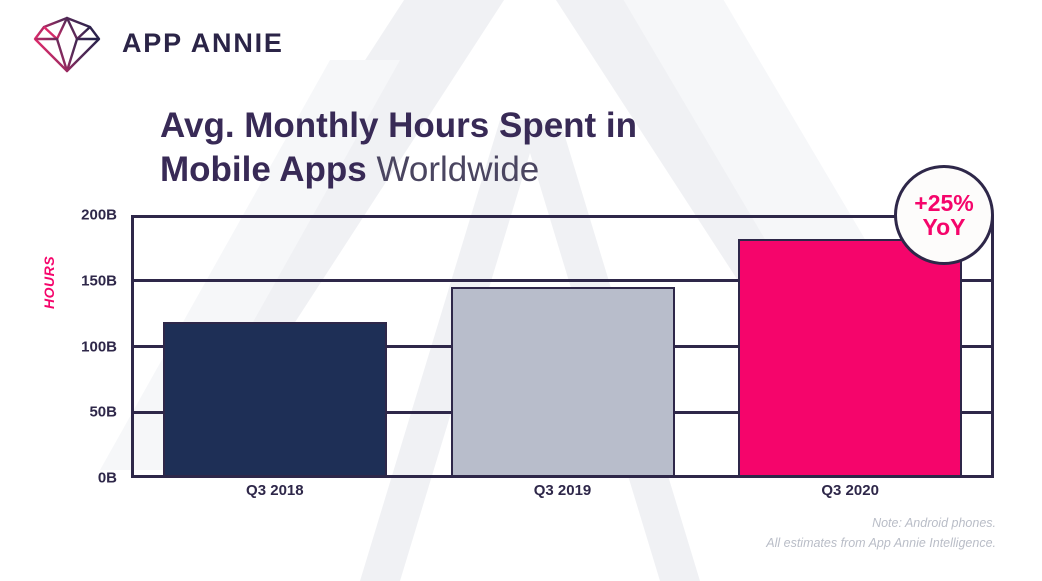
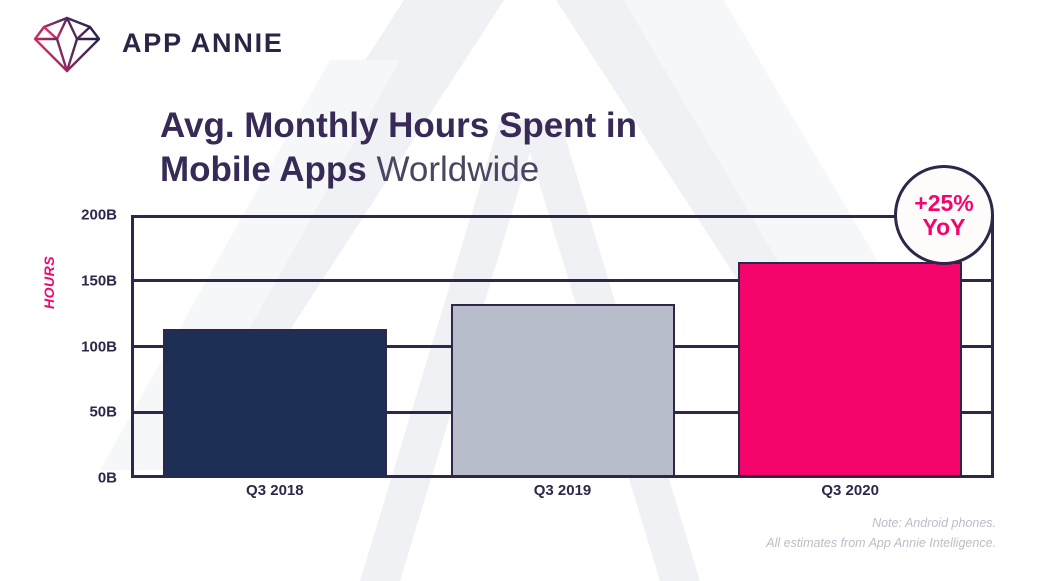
Q3 2018: 119B -> 113B
Q3 2019: 145B -> 132B
Q3 2020: 182B -> 164B
